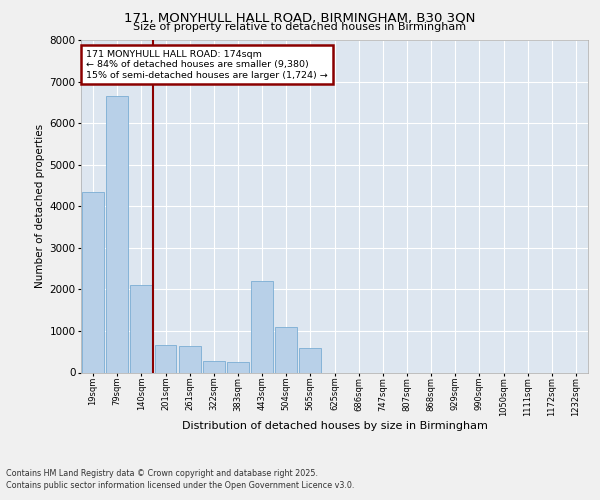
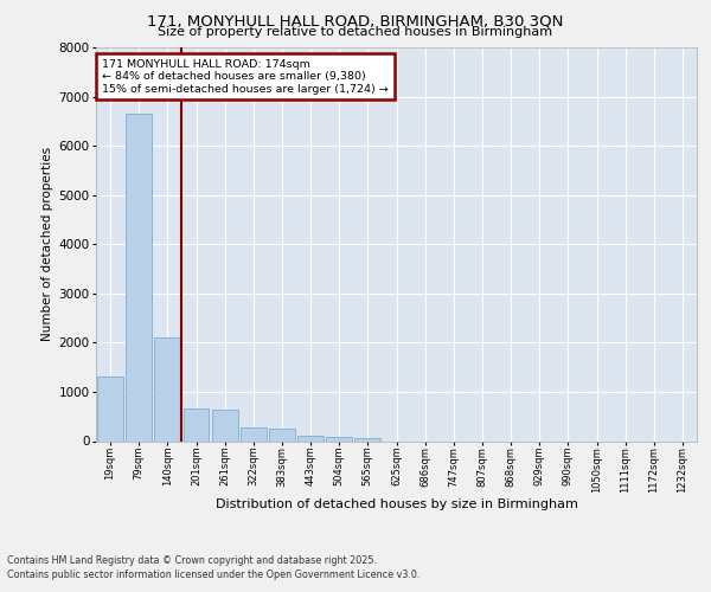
19sqm: 4350 -> 1300
443sqm: 2200 -> 120
504sqm: 1100 -> 90
565sqm: 600 -> 50
